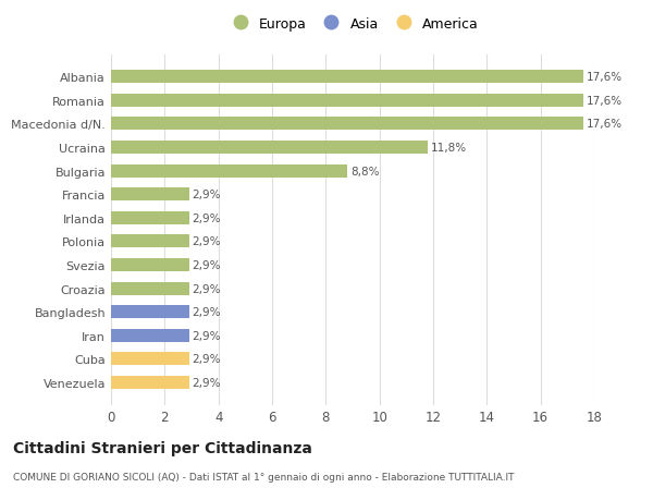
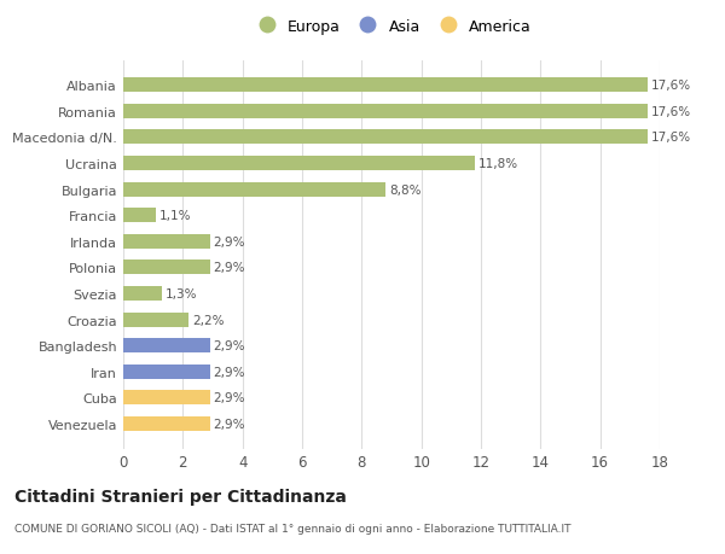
Francia: 2,9% -> 1,1%
Svezia: 2,9% -> 1,3%
Croazia: 2,9% -> 2,2%
